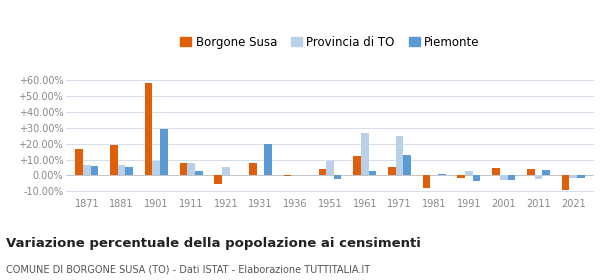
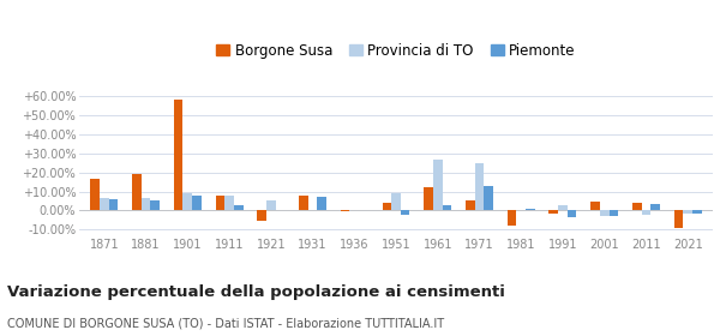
Piemonte/1901: 29% -> 8%
Piemonte/1931: 20% -> 7%
